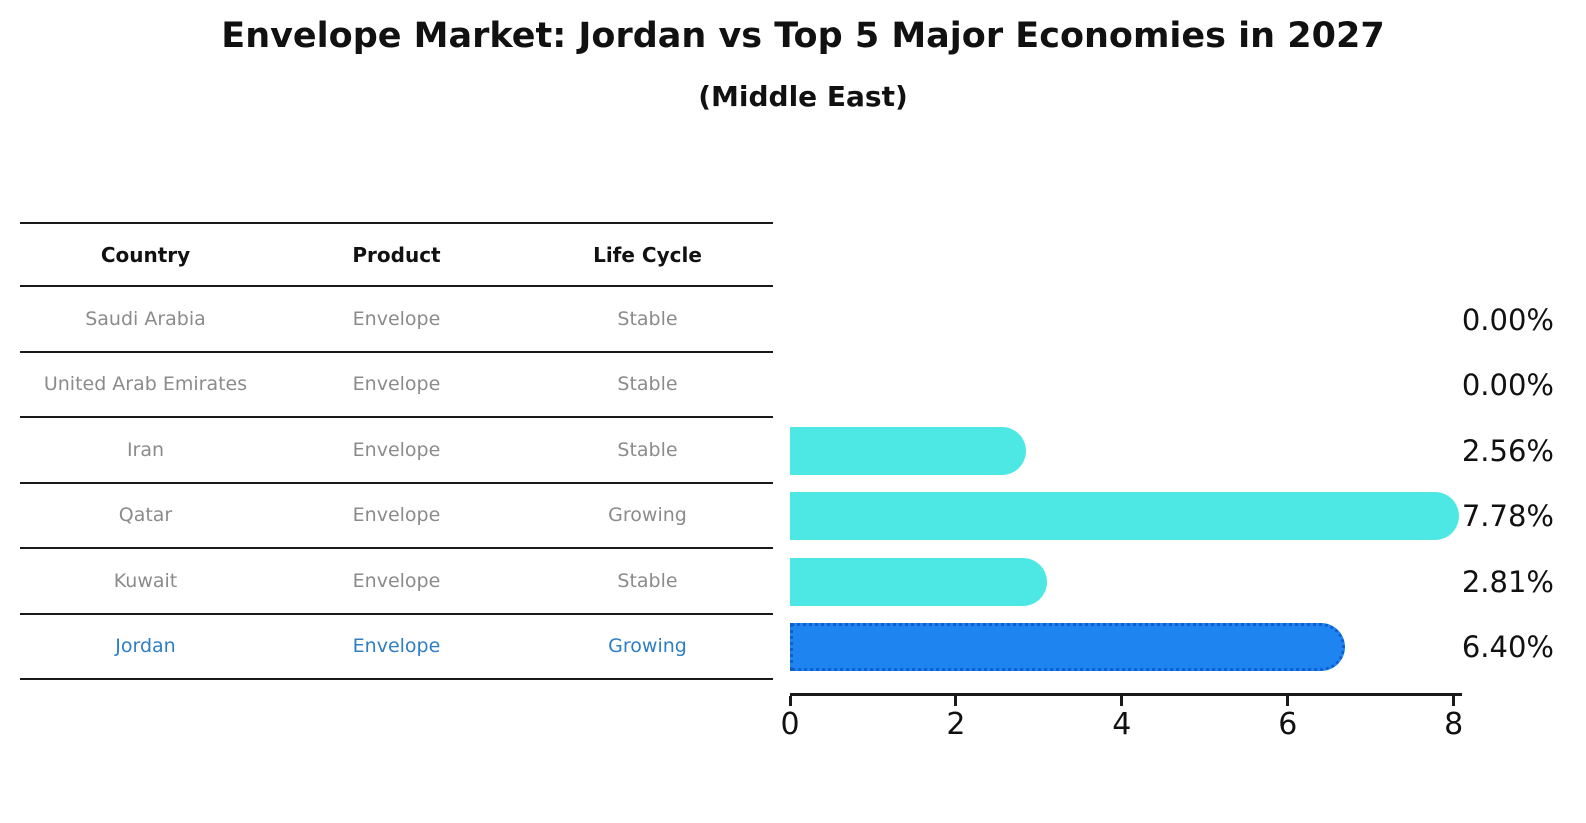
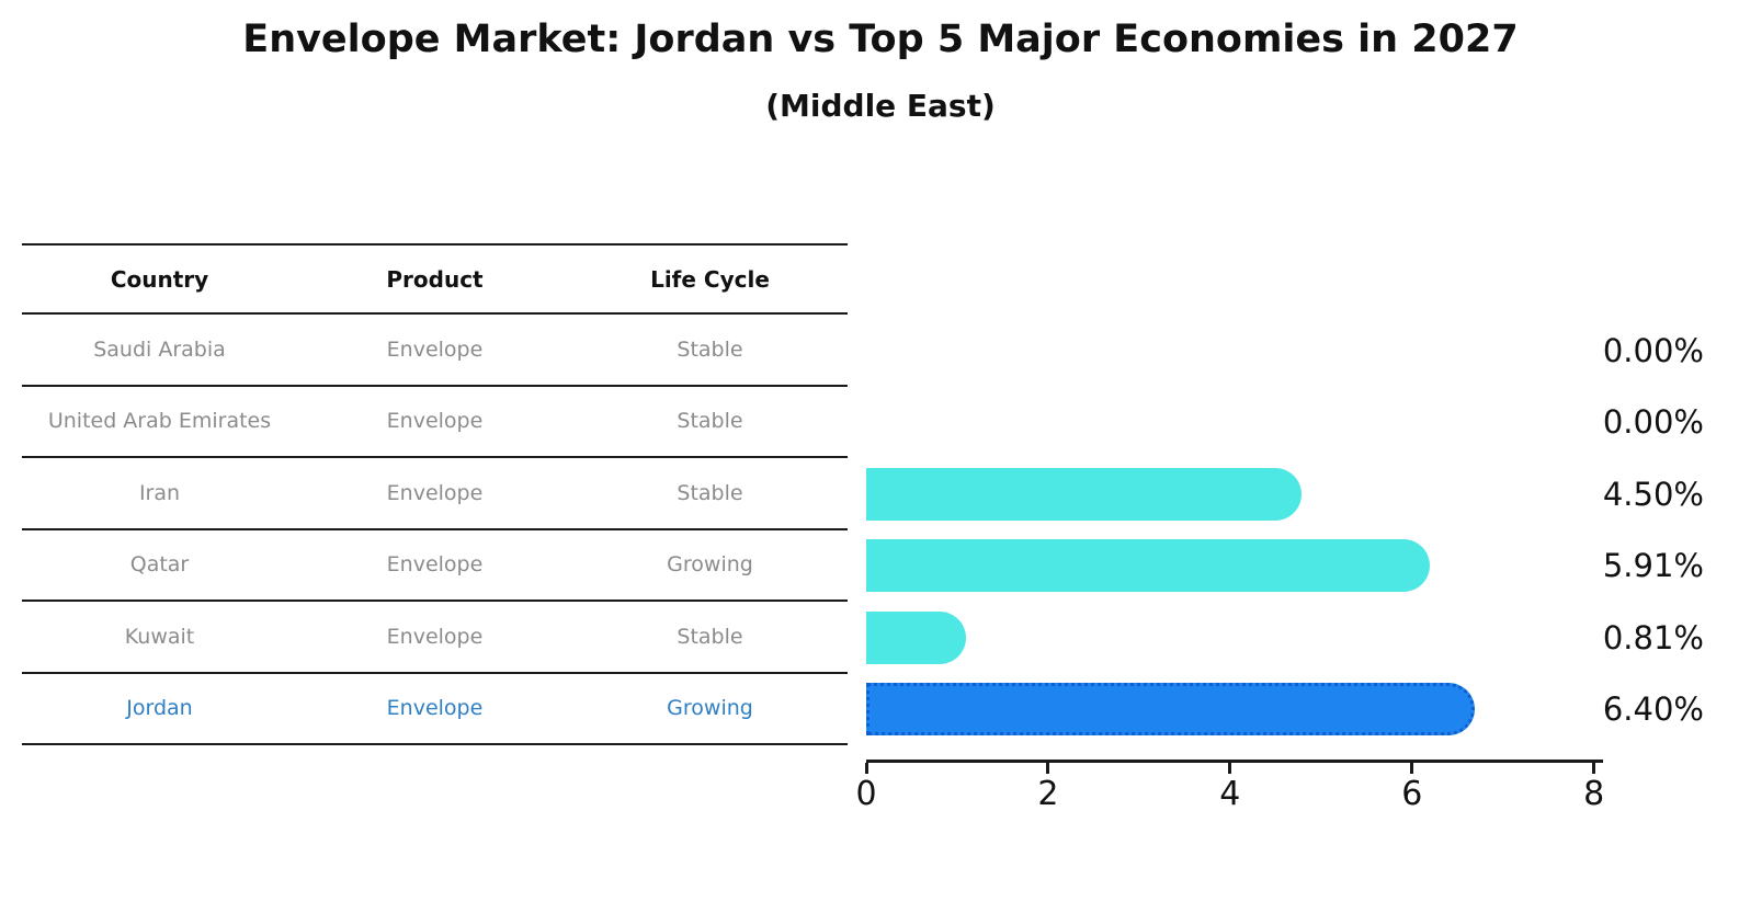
Iran: 2.56% -> 4.50%
Qatar: 7.78% -> 5.91%
Kuwait: 2.81% -> 0.81%
